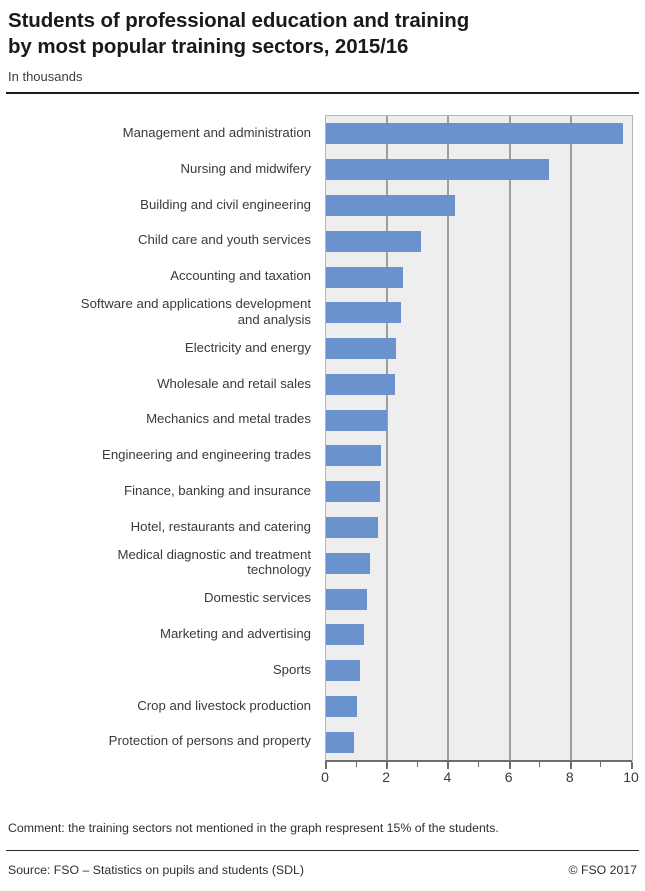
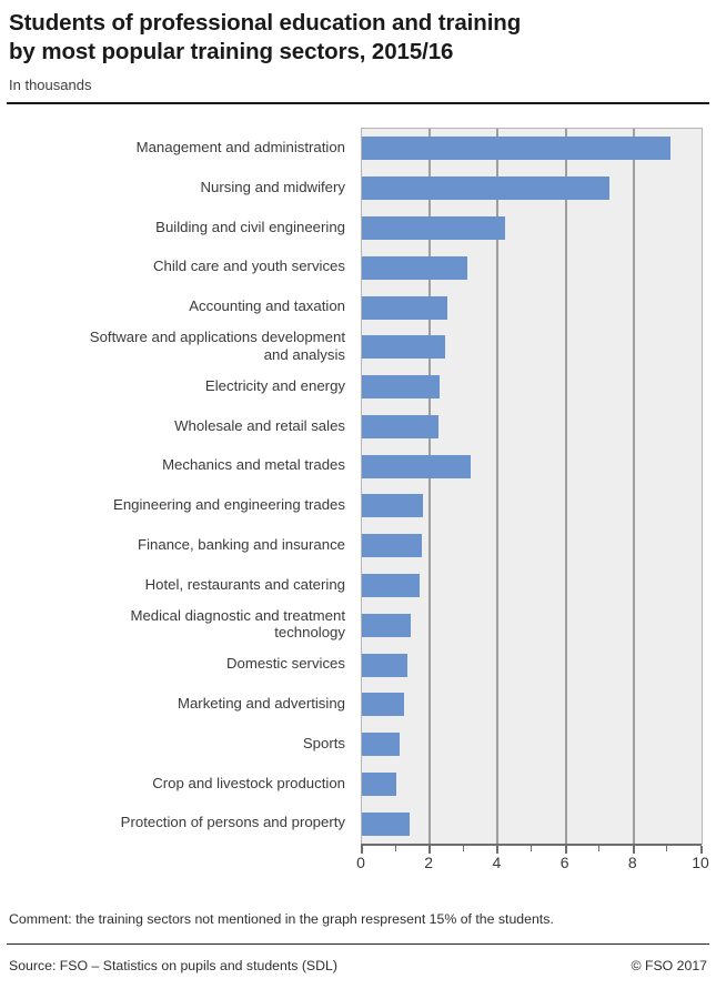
Management and administration: 9.7 -> 9.1
Mechanics and metal trades: 2.0 -> 3.2
Protection of persons and property: 0.9 -> 1.4
